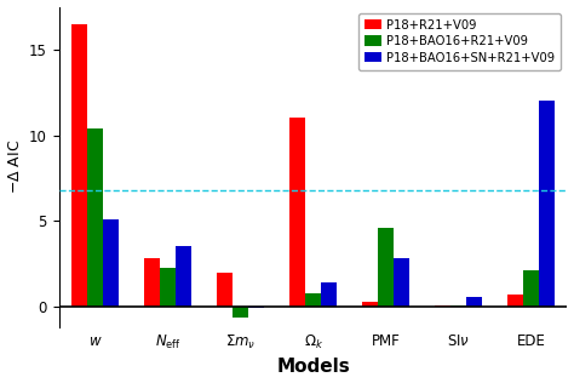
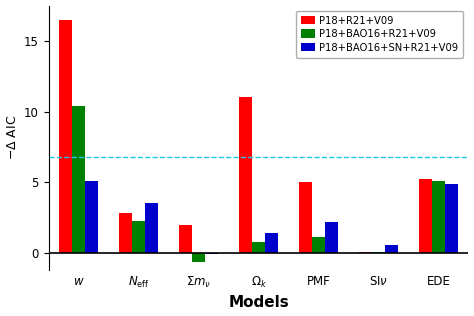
P18+R21+V09/PMF: 0.3 -> 5.0
P18+BAO16+R21+V09/PMF: 4.6 -> 1.1
P18+BAO16+SN+R21+V09/PMF: 2.8 -> 2.2
P18+R21+V09/EDE: 0.7 -> 5.2
P18+BAO16+R21+V09/EDE: 2.1 -> 5.1
P18+BAO16+SN+R21+V09/EDE: 12.0 -> 4.9
